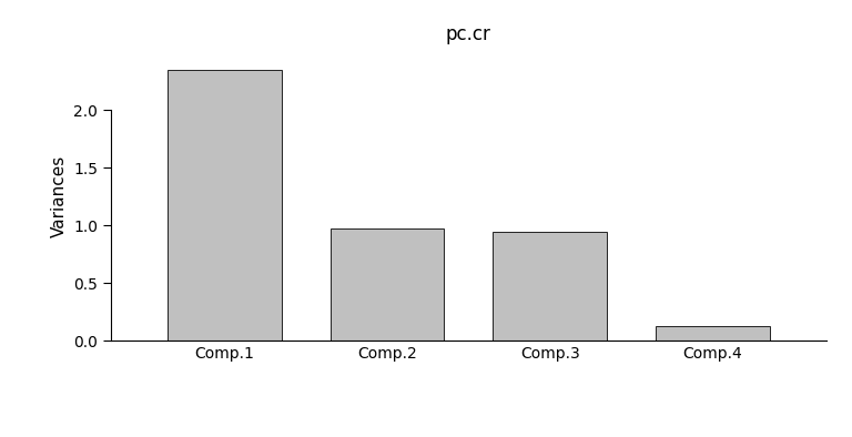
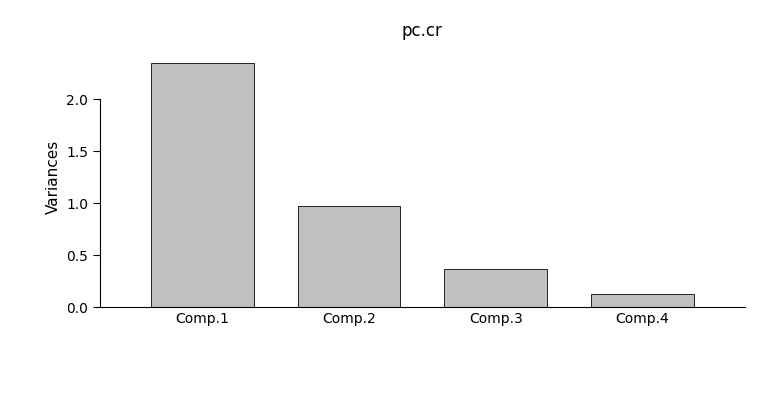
Comp.3: 0.95 -> 0.37
